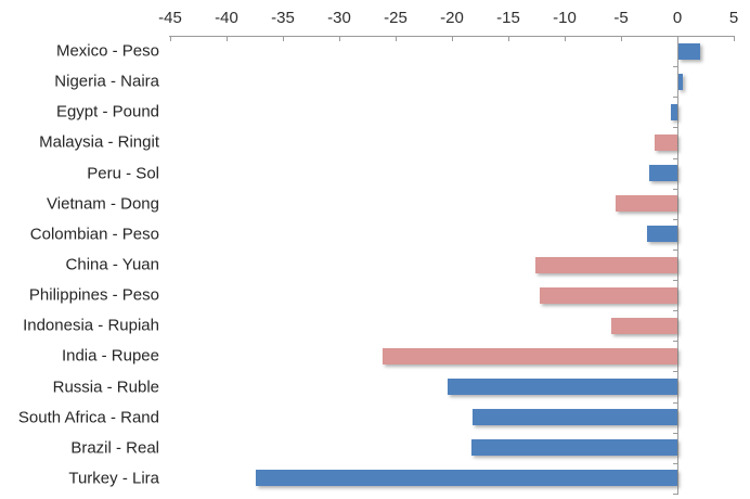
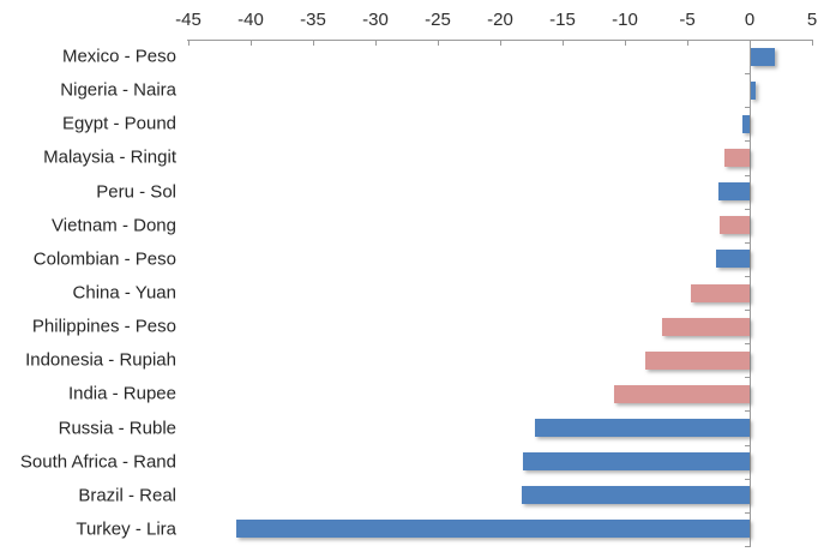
Vietnam - Dong: -5.5 -> -2.4
China - Yuan: -12.6 -> -4.7
Philippines - Peso: -12.2 -> -7.0
Indonesia - Rupiah: -5.9 -> -8.4
India - Rupee: -26.2 -> -10.9
Russia - Ruble: -20.4 -> -17.2
Turkey - Lira: -37.4 -> -41.2
